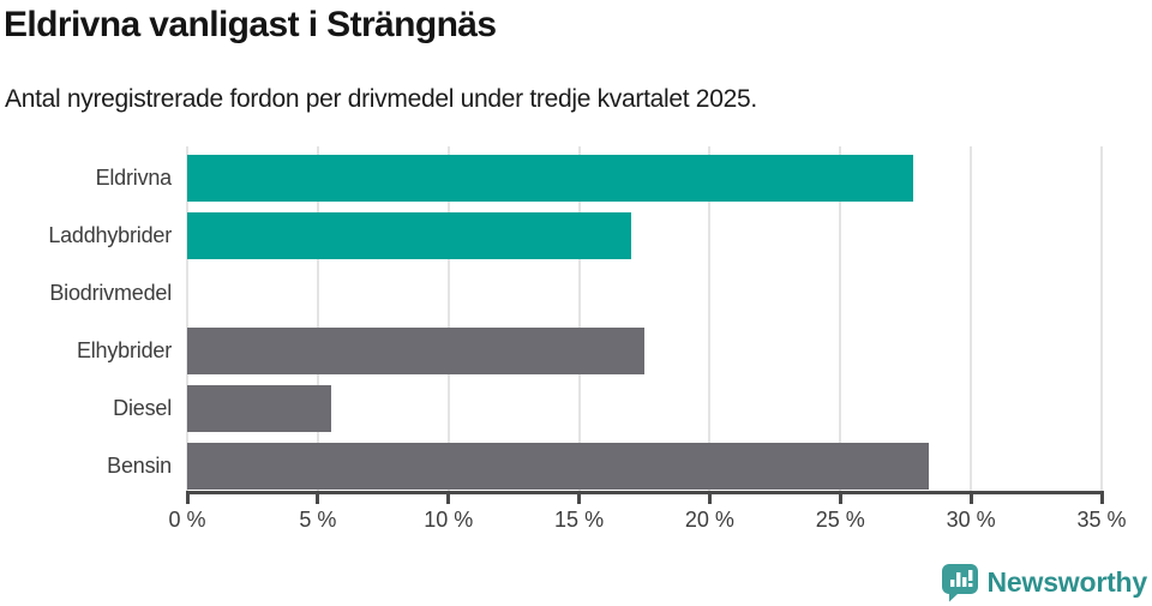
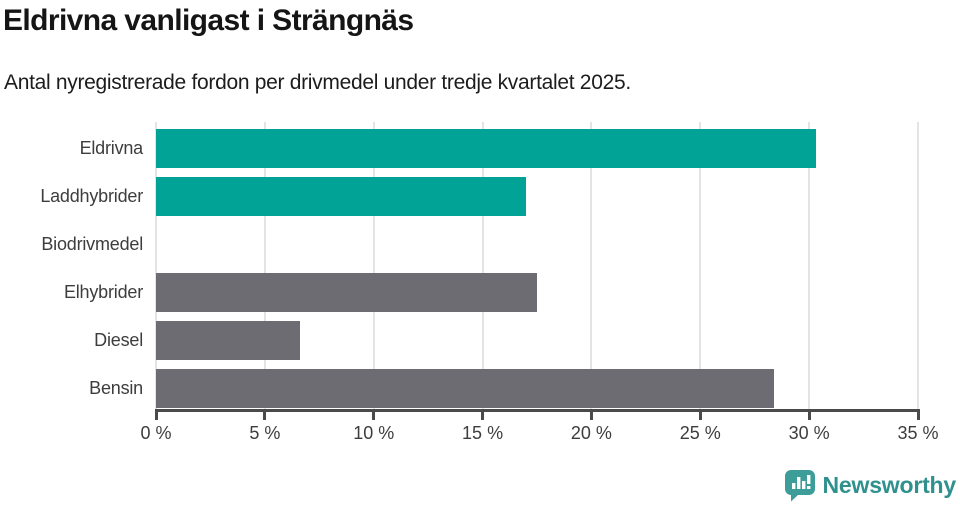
Eldrivna: 27.8% -> 30.3%
Diesel: 5.5% -> 6.6%
